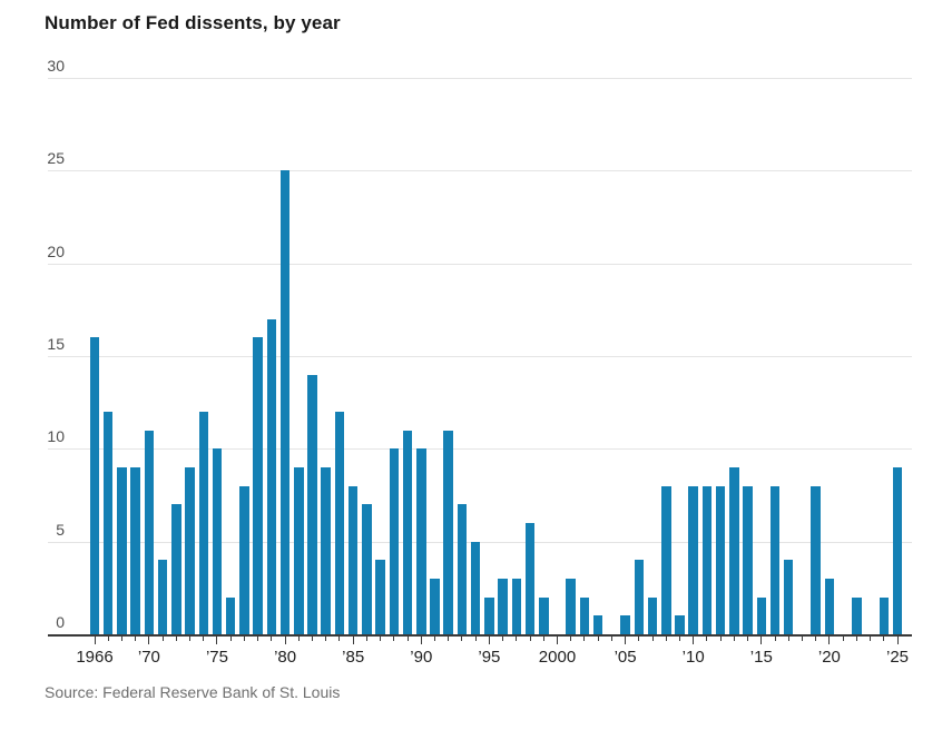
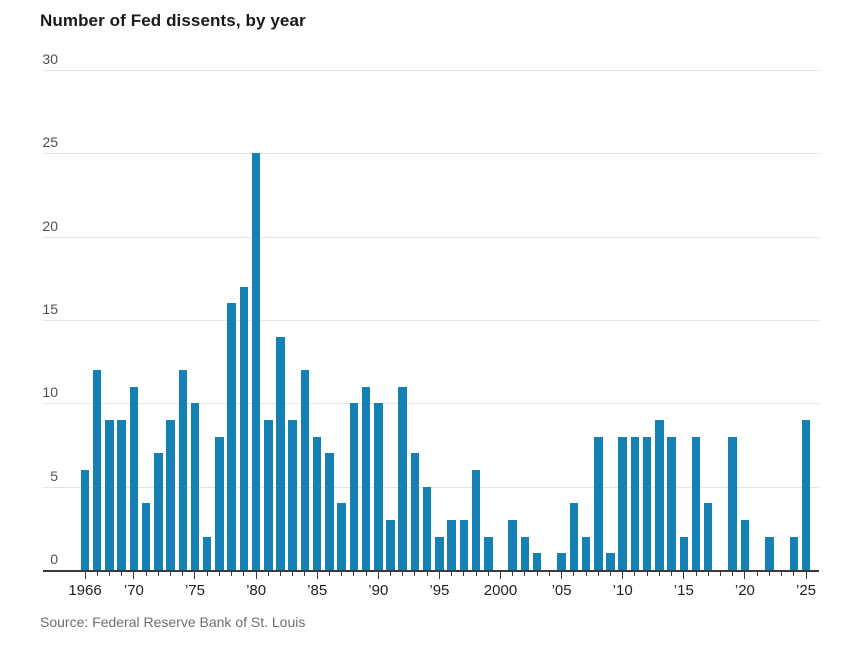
1966: 16 -> 6
